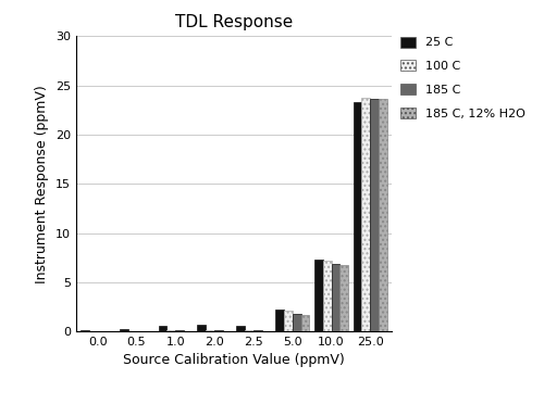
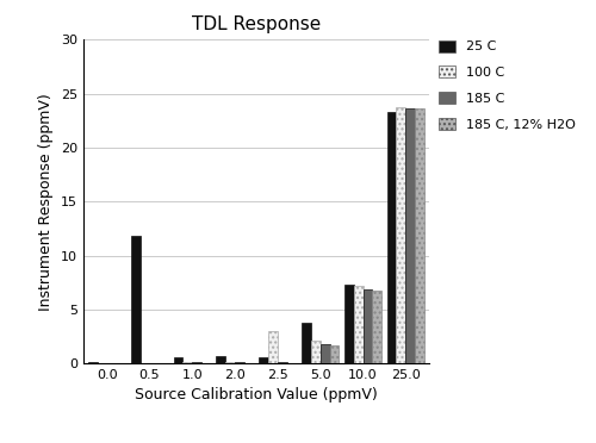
25 C/0.5: 0.2 -> 11.8
100 C/2.5: 0.1 -> 3.0
25 C/5.0: 2.2 -> 3.8
